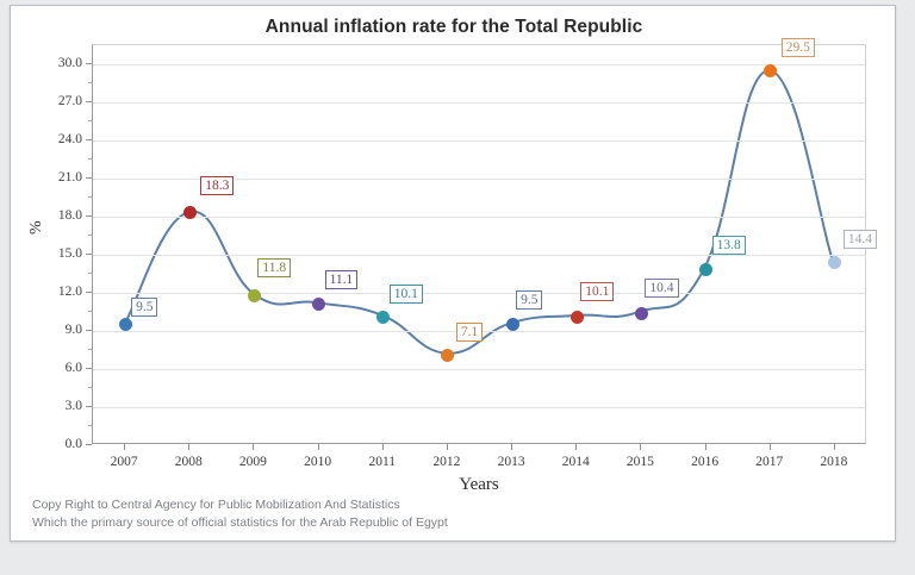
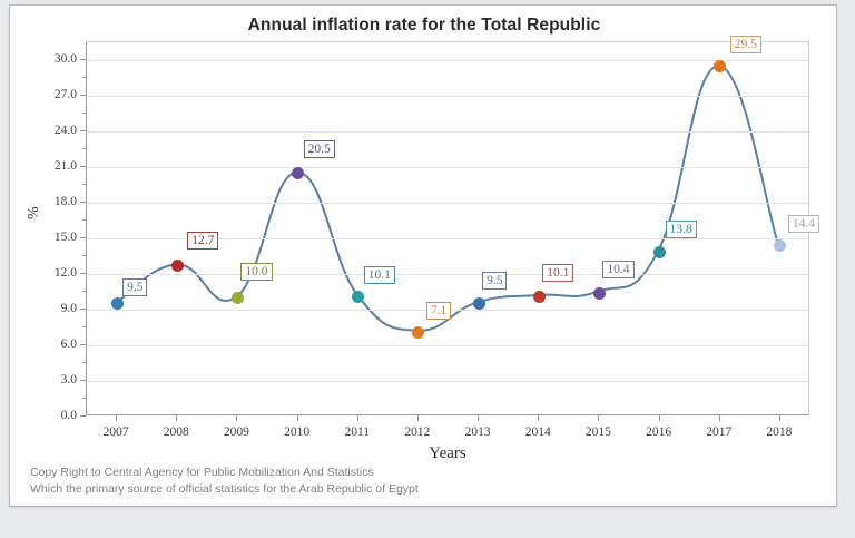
2008: 18.3 -> 12.7
2009: 11.8 -> 10.0
2010: 11.1 -> 20.5
